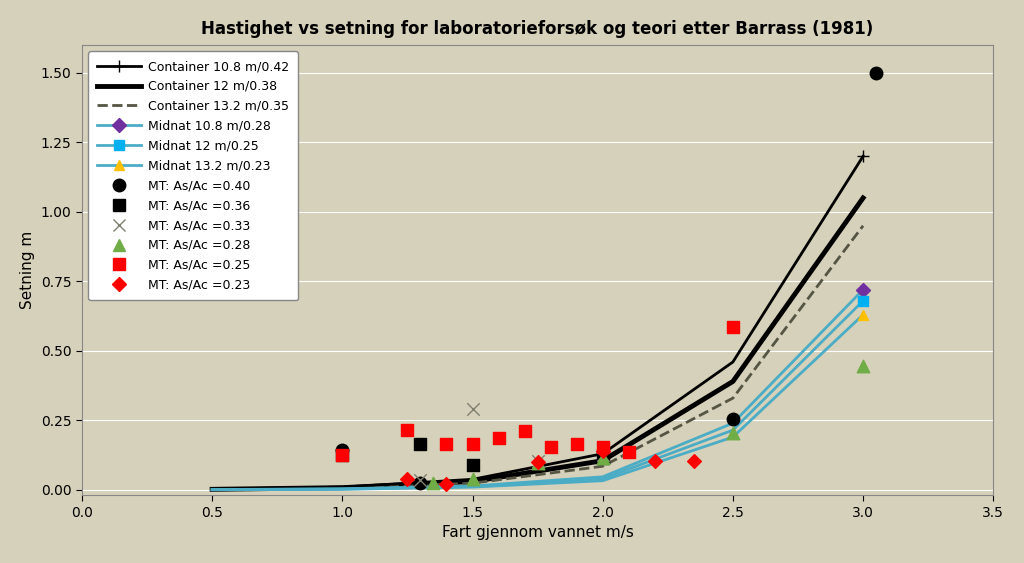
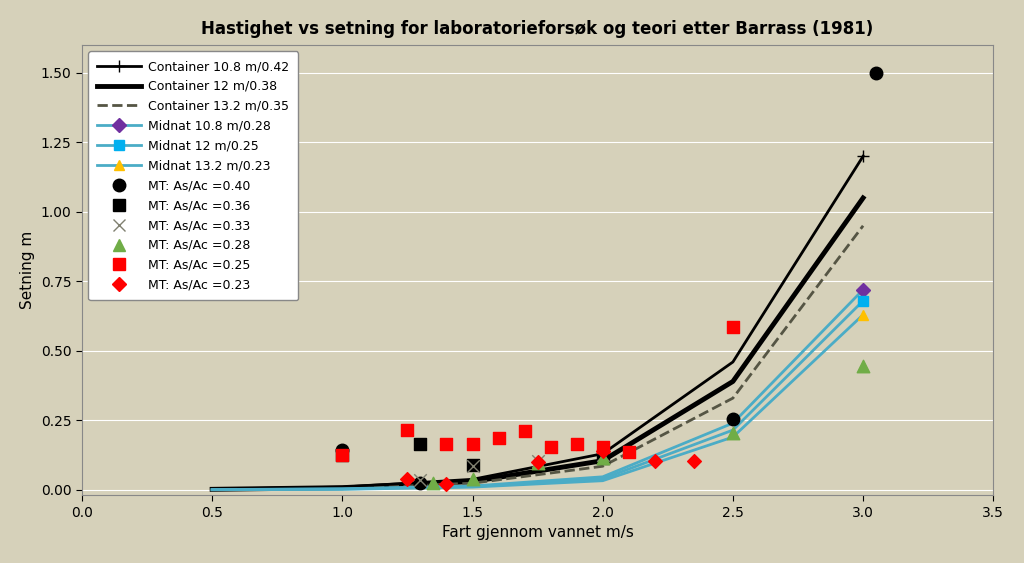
MT: As/Ac =0.33/1.5: 0.290 -> 0.085
